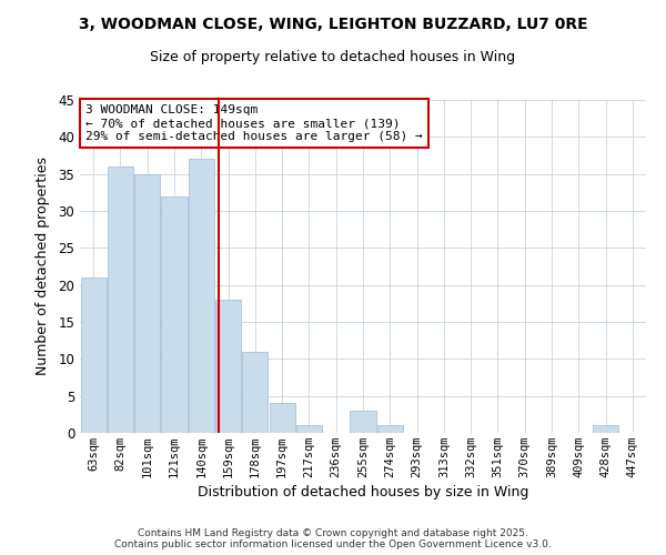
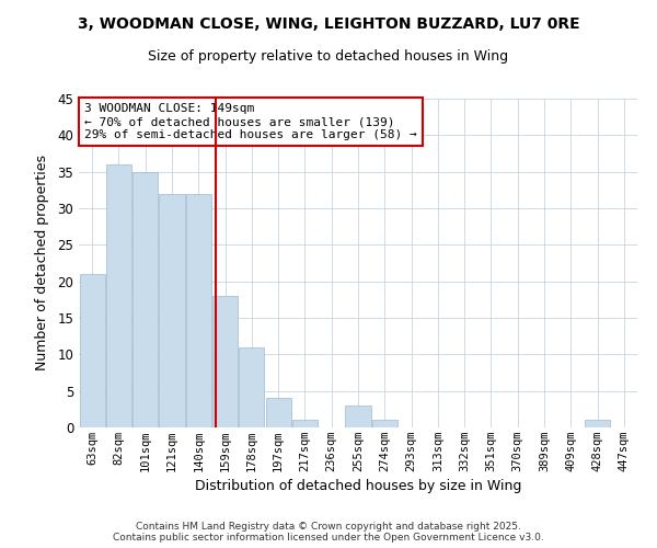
140sqm: 37 -> 32
